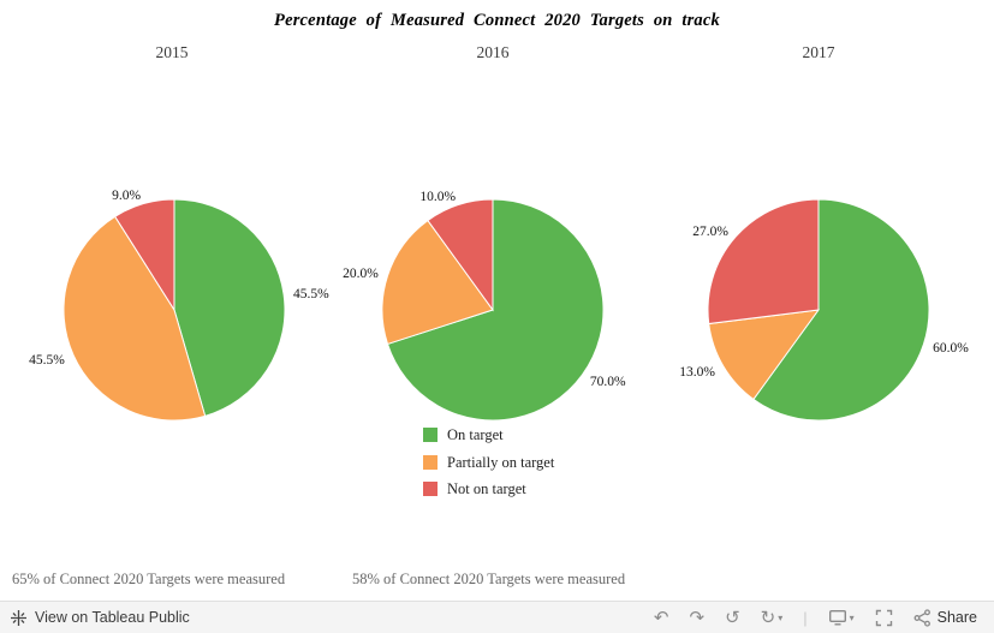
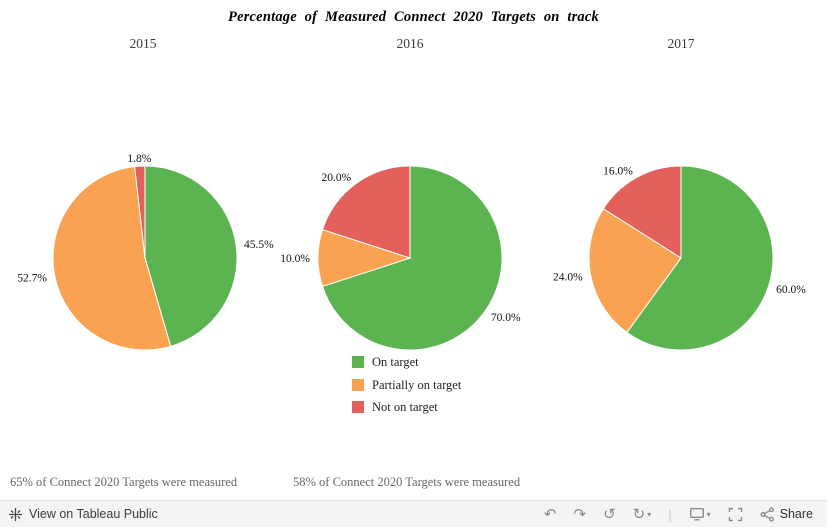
2015/Partially on target: 45.5% -> 52.7%
2015/Not on target: 9.0% -> 1.8%
2016/Partially on target: 20.0% -> 10.0%
2016/Not on target: 10.0% -> 20.0%
2017/Partially on target: 13.0% -> 24.0%
2017/Not on target: 27.0% -> 16.0%
